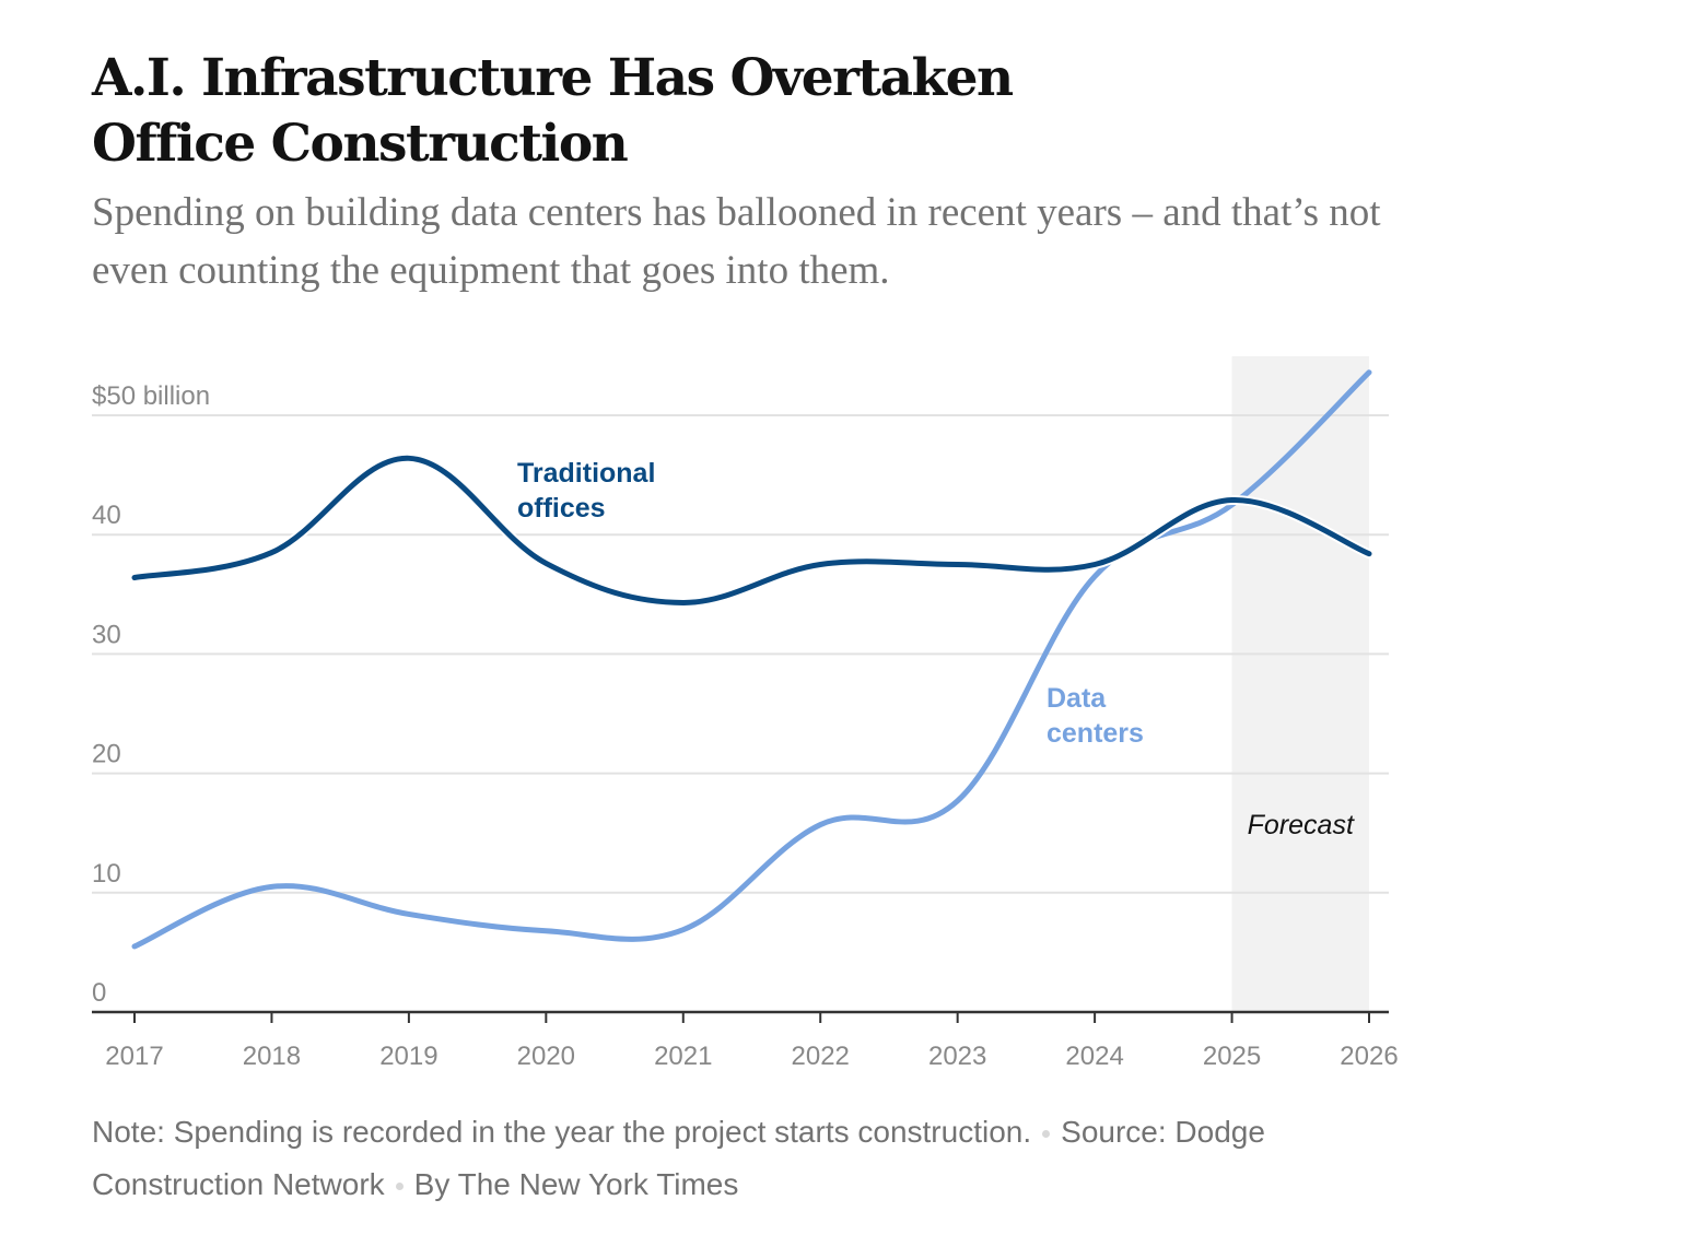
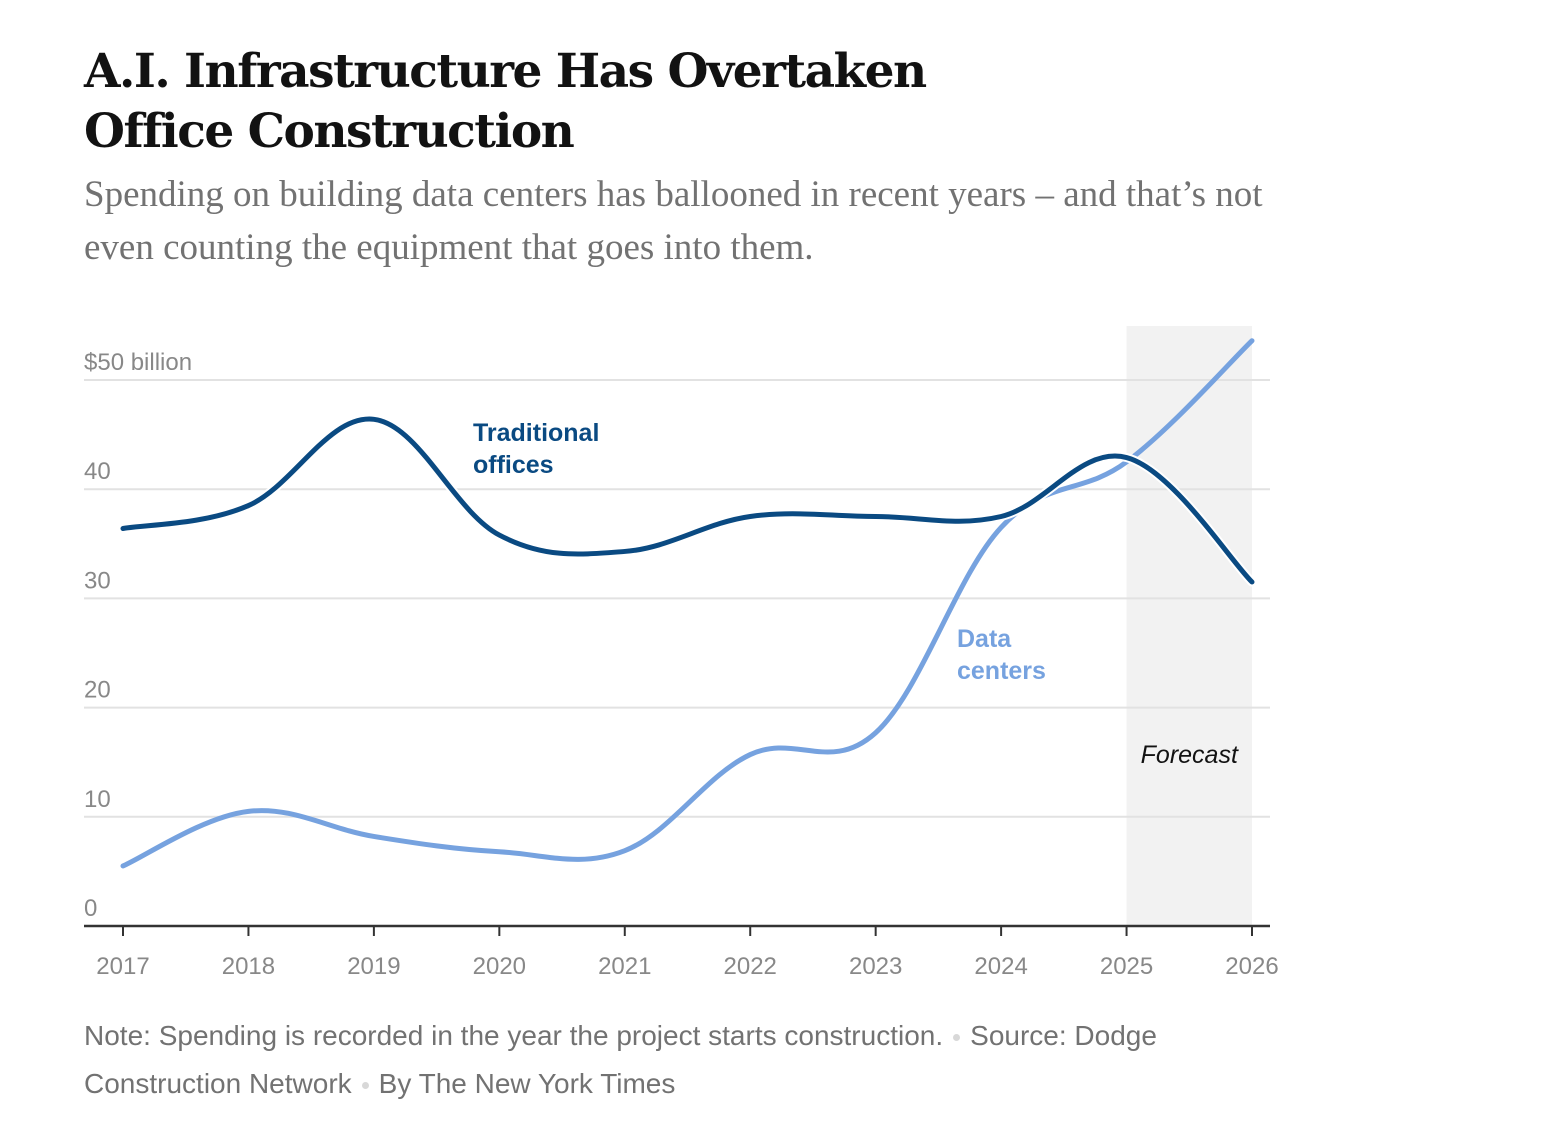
Traditional offices/2020: 37.6 -> 35.8
Traditional offices/2026: 38.4 -> 31.5
